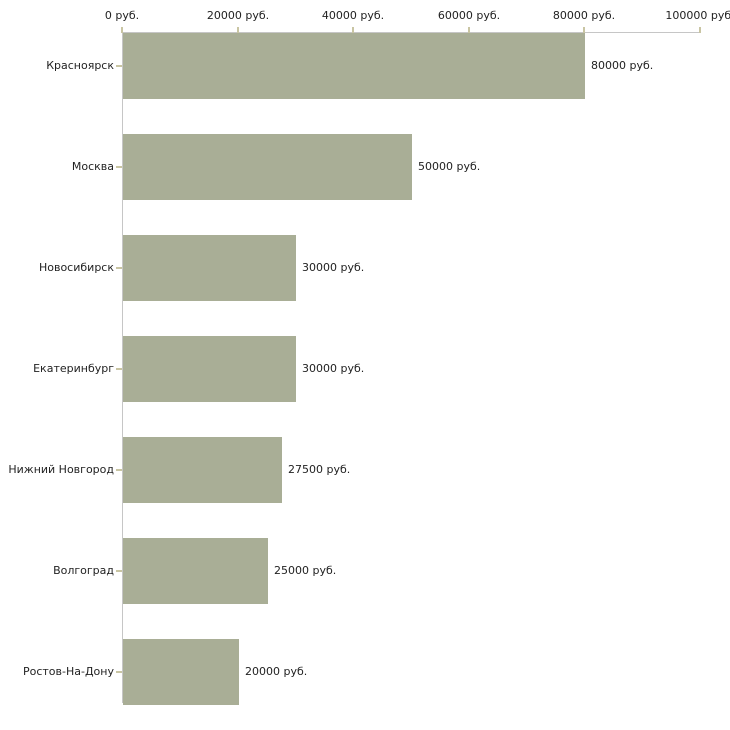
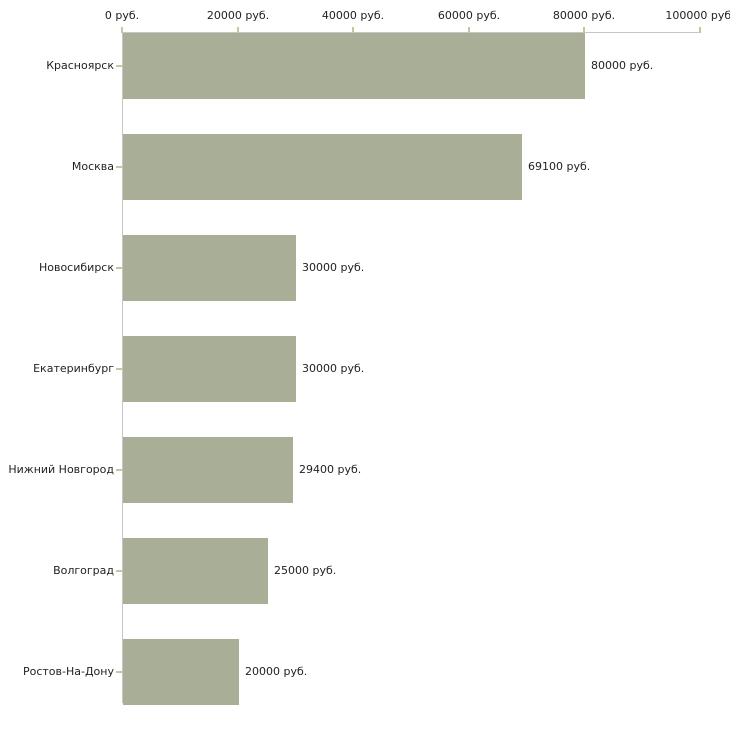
Москва: 50000 -> 69100
Нижний Новгород: 27500 -> 29400
